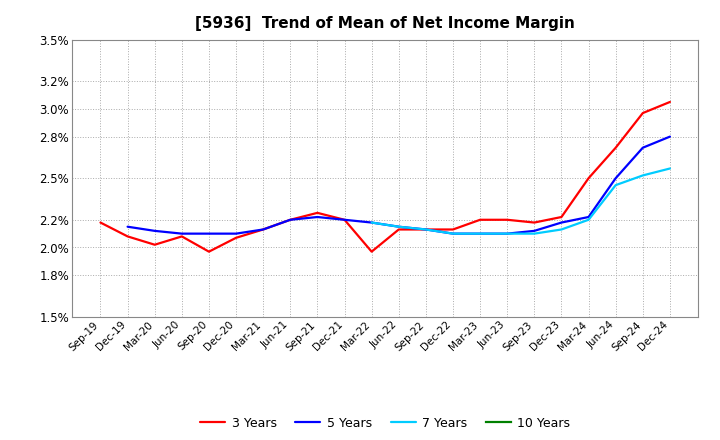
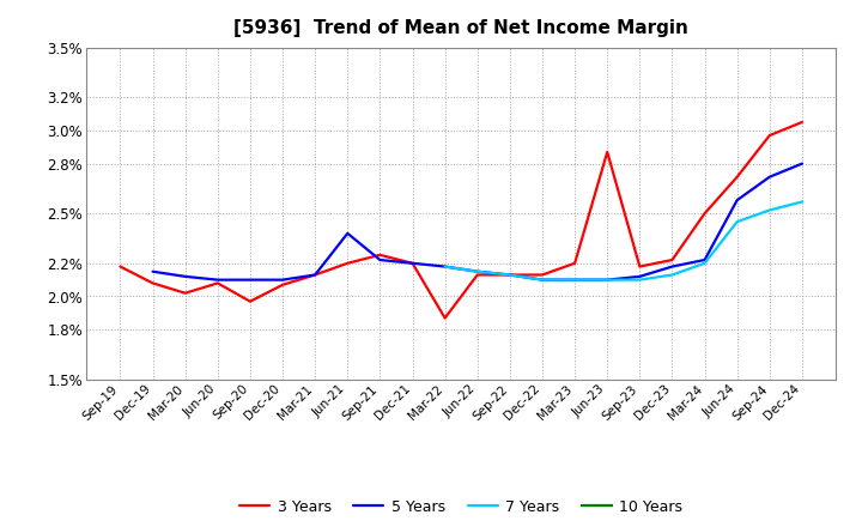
5 Years/Jun-21: 2.20% -> 2.38%
3 Years/Mar-22: 1.97% -> 1.87%
3 Years/Jun-23: 2.20% -> 2.87%
5 Years/Jun-24: 2.50% -> 2.58%
